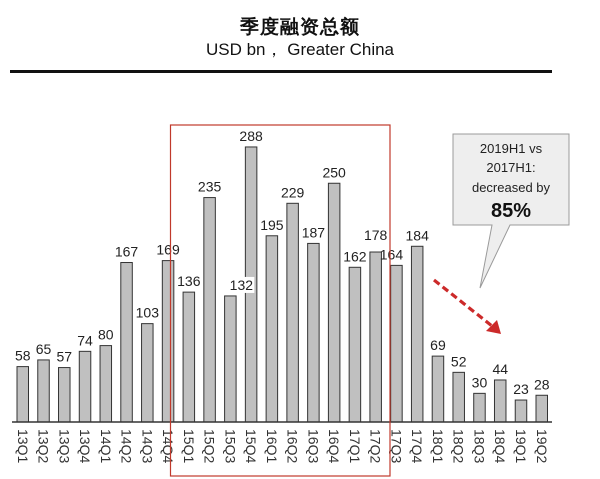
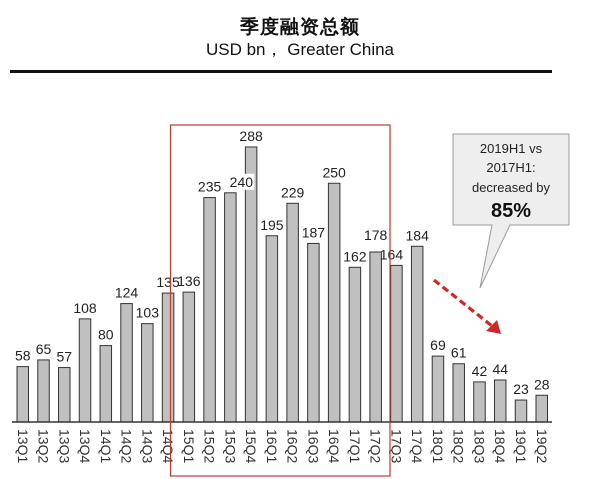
13Q4: 74 -> 108
14Q2: 167 -> 124
14Q4: 169 -> 135
15Q3: 132 -> 240
18Q2: 52 -> 61
18Q3: 30 -> 42
